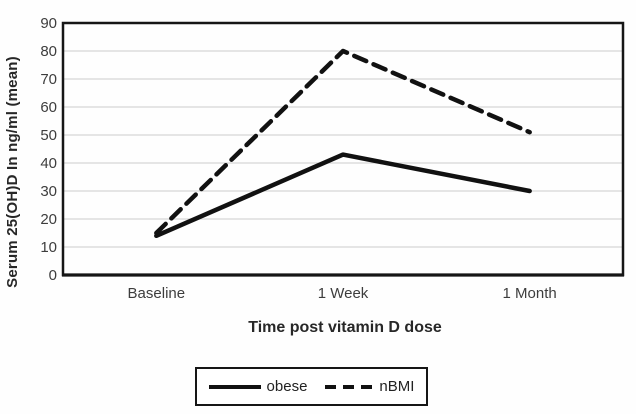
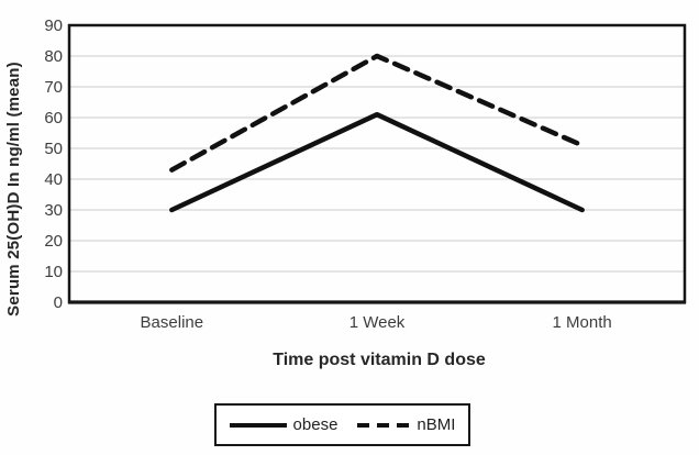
obese/Baseline: 14 -> 30
nBMI/Baseline: 15 -> 43
obese/1 Week: 43 -> 61
